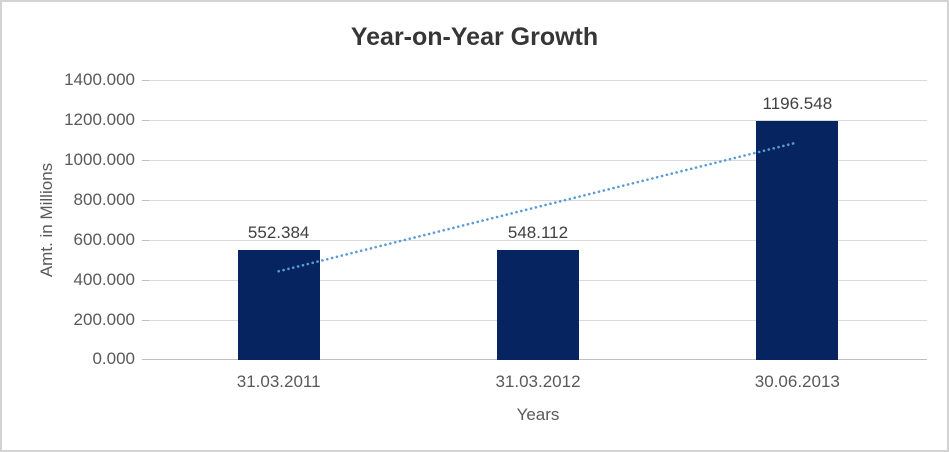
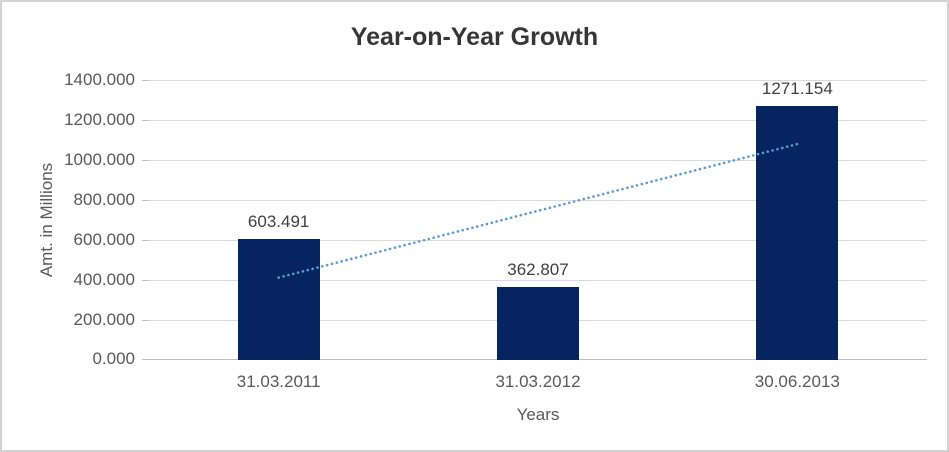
31.03.2011: 552.384 -> 603.491
31.03.2012: 548.112 -> 362.807
30.06.2013: 1196.548 -> 1271.154
